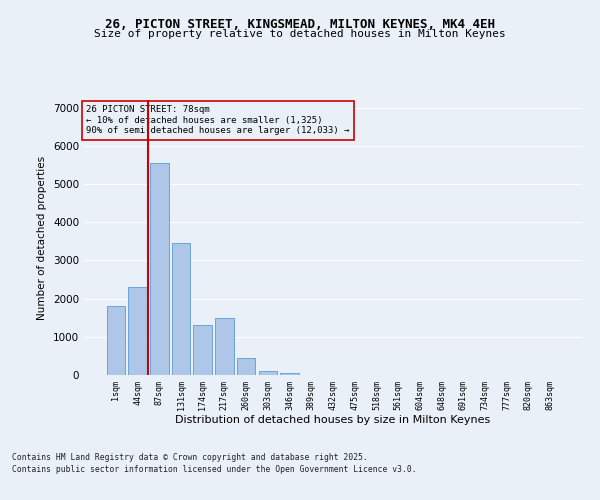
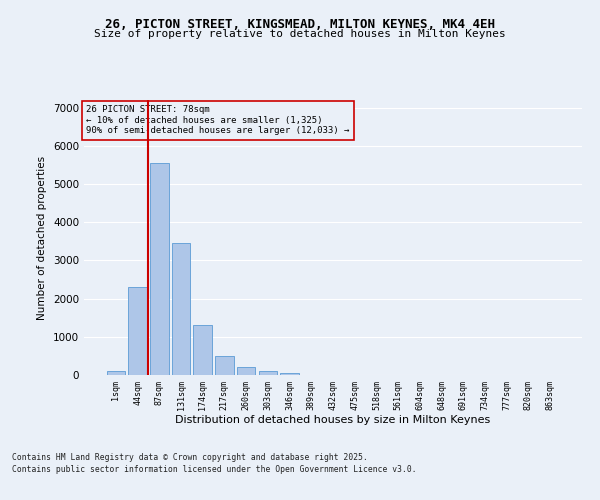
1sqm: 1800 -> 110
217sqm: 1500 -> 500
260sqm: 450 -> 200
